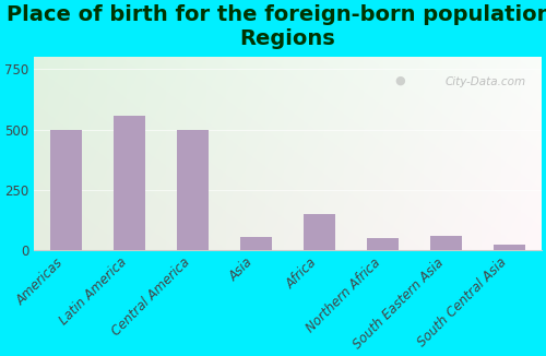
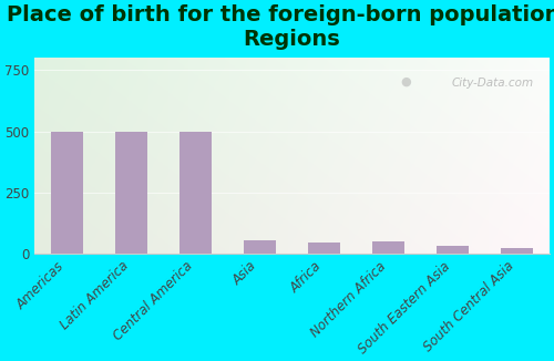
Latin America: 555 -> 497
Africa: 150 -> 45
South Eastern Asia: 60 -> 32
